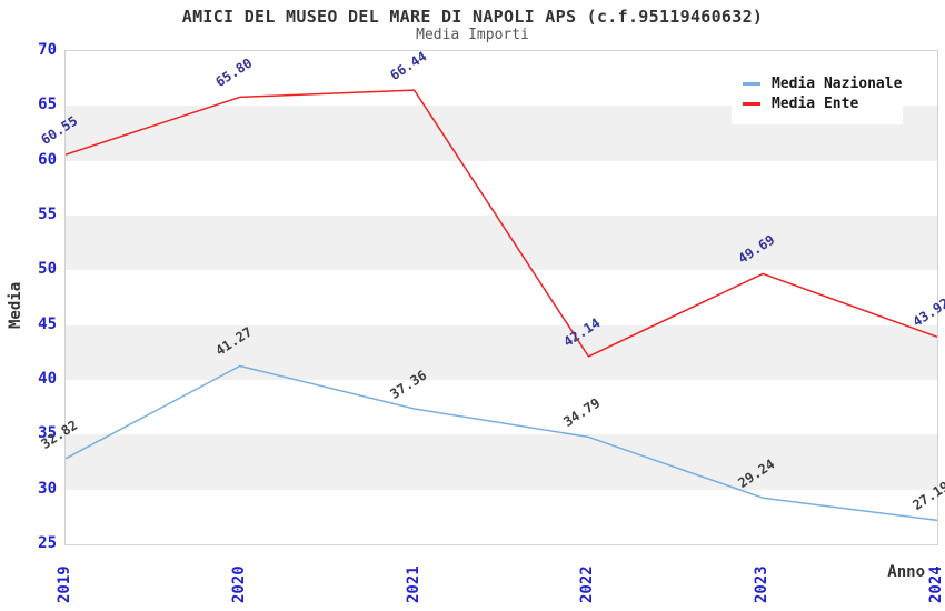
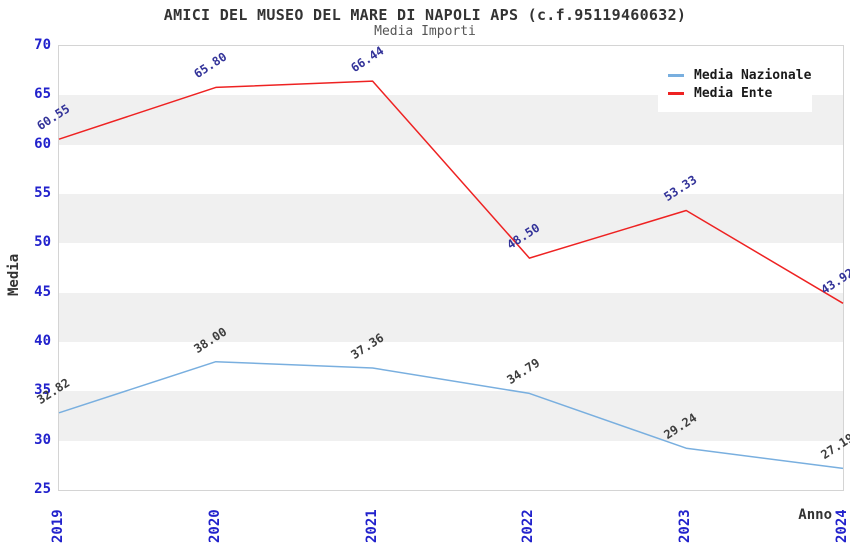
Media Nazionale/2020: 41.27 -> 38.00
Media Ente/2022: 42.14 -> 48.50
Media Ente/2023: 49.69 -> 53.33
